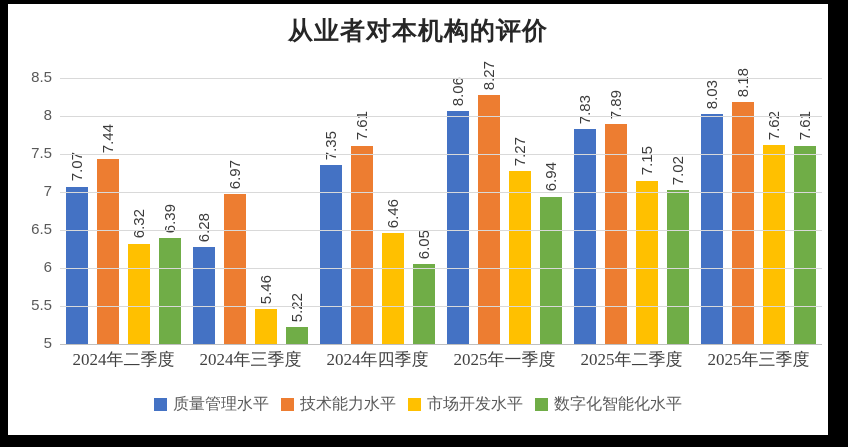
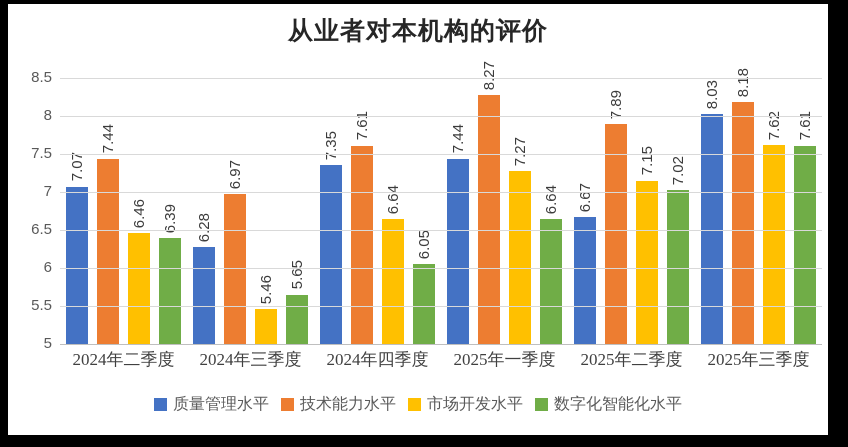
市场开发水平/2024年二季度: 6.32 -> 6.46
数字化智能化水平/2024年三季度: 5.22 -> 5.65
市场开发水平/2024年四季度: 6.46 -> 6.64
质量管理水平/2025年一季度: 8.06 -> 7.44
数字化智能化水平/2025年一季度: 6.94 -> 6.64
质量管理水平/2025年二季度: 7.83 -> 6.67
